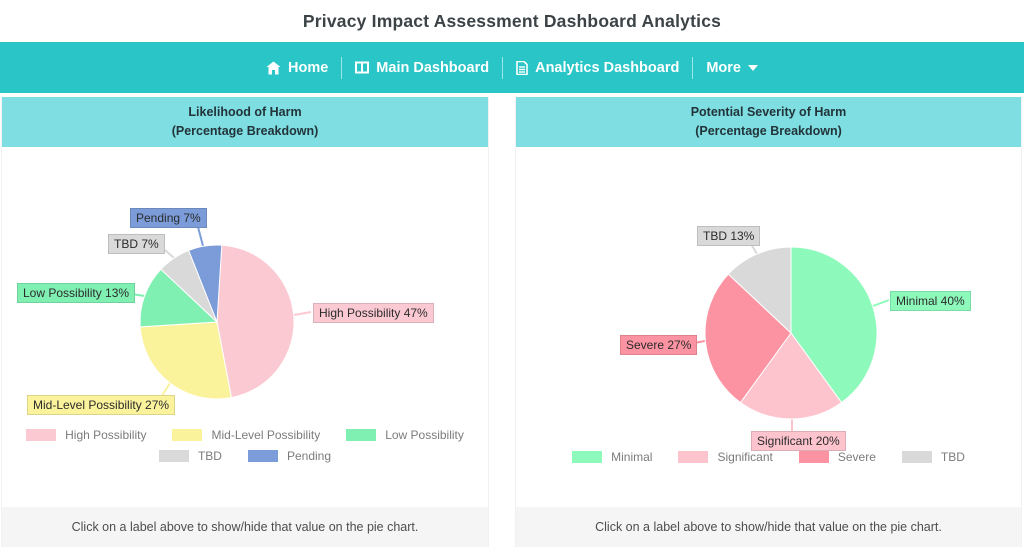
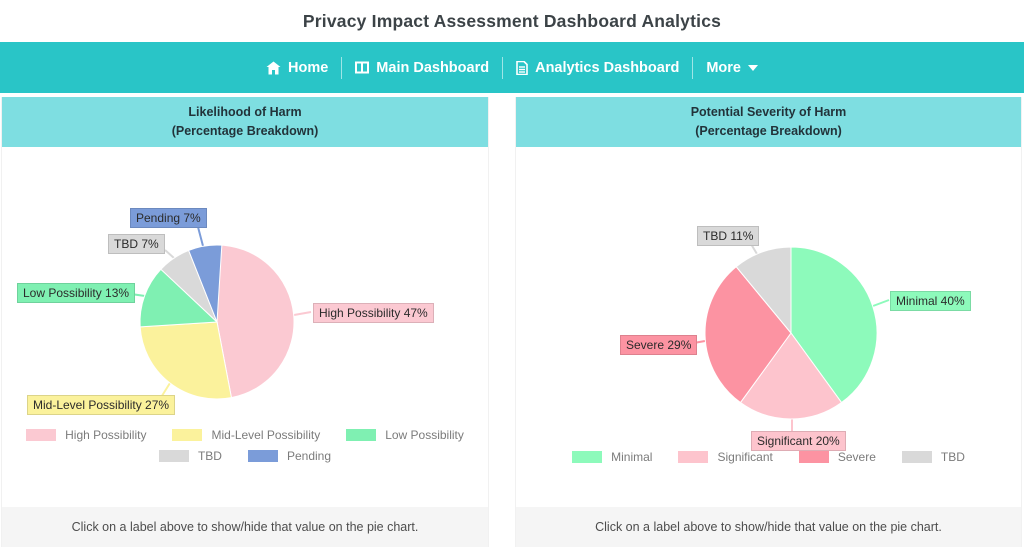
Potential Severity of Harm/Severe: 27% -> 29%
Potential Severity of Harm/TBD: 13% -> 11%
